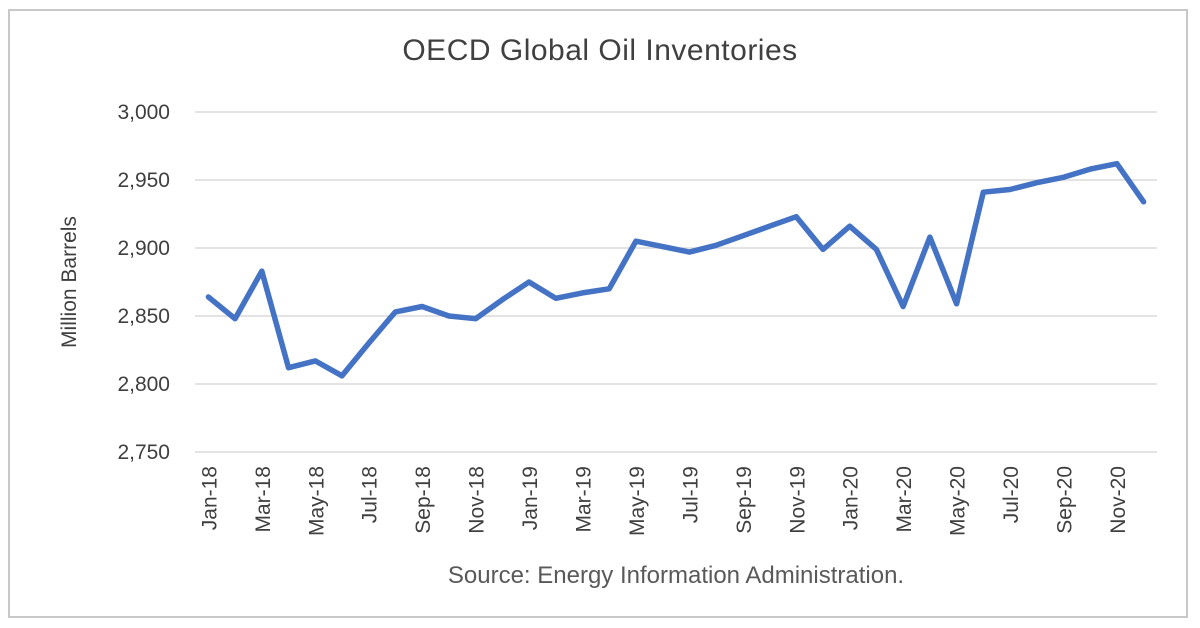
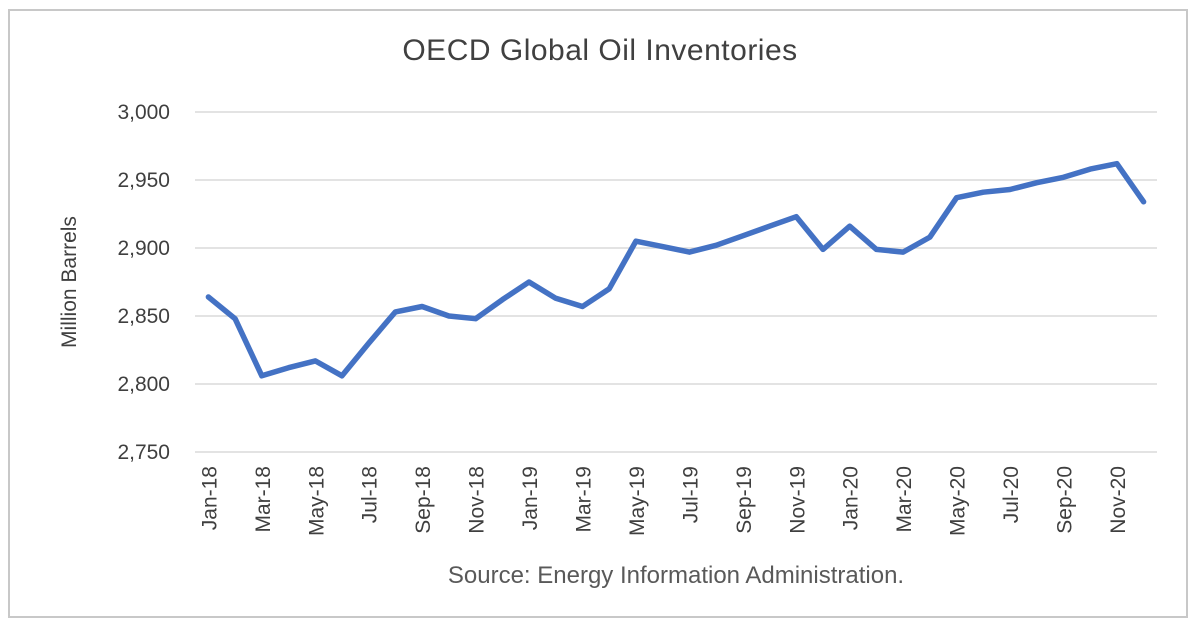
Mar-18: 2883 -> 2806
Mar-19: 2867 -> 2857
Mar-20: 2857 -> 2897
May-20: 2859 -> 2937
